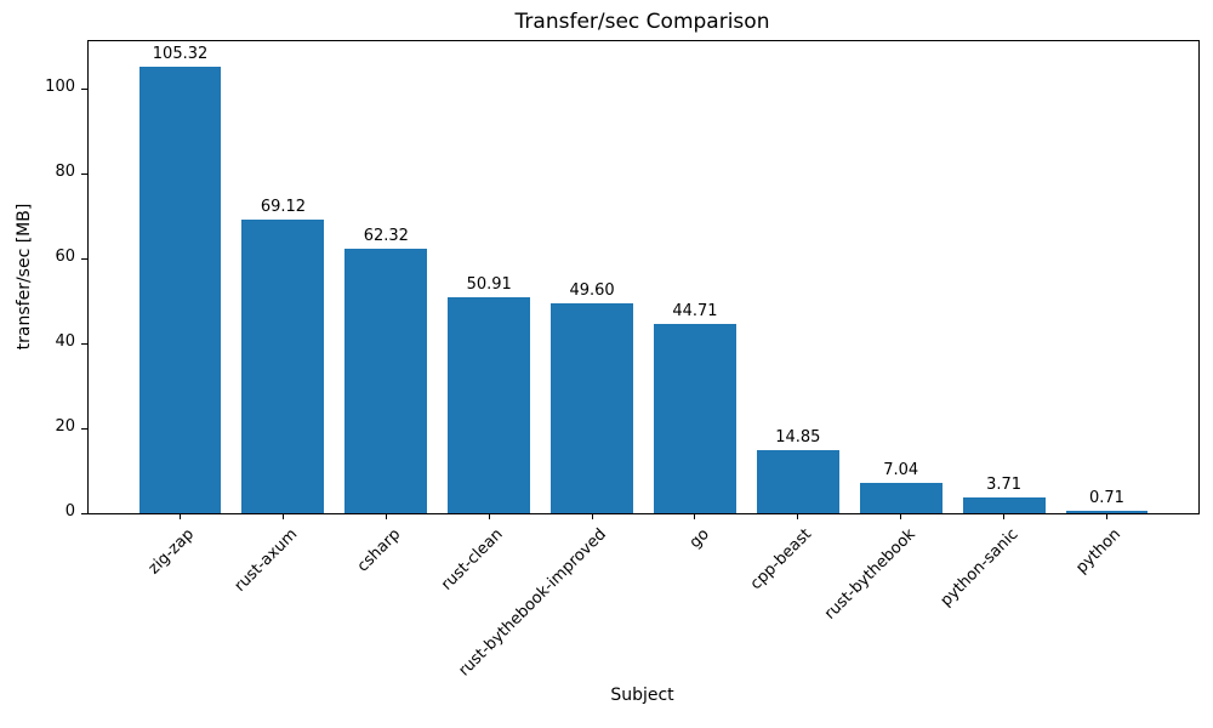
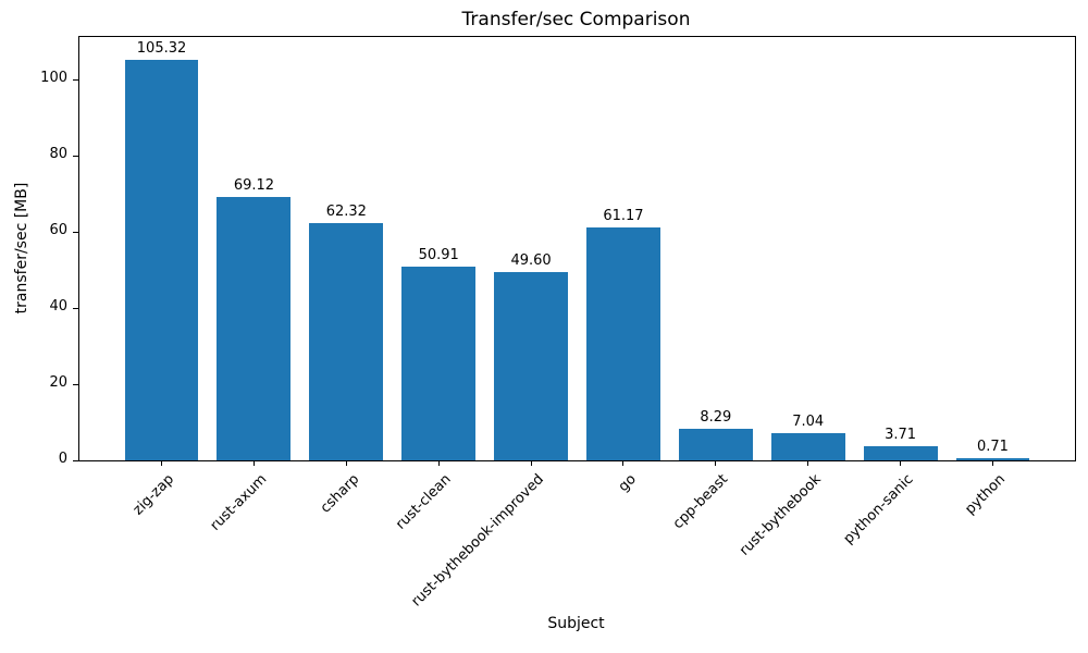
go: 44.71 -> 61.17
cpp-beast: 14.85 -> 8.29
